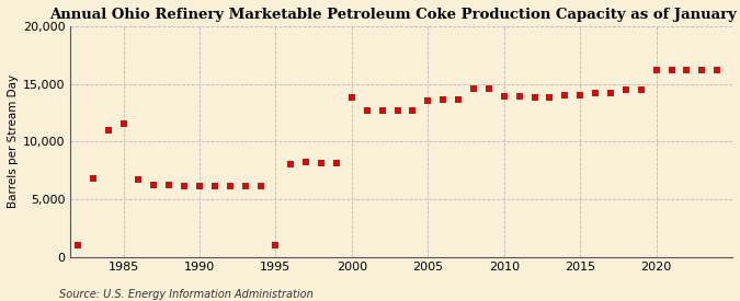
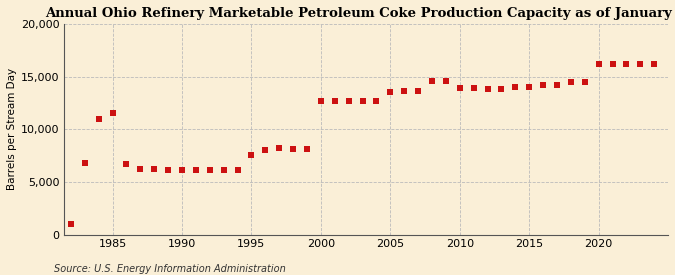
1995: 1,000 -> 7,600
2000: 13,800 -> 12,700
